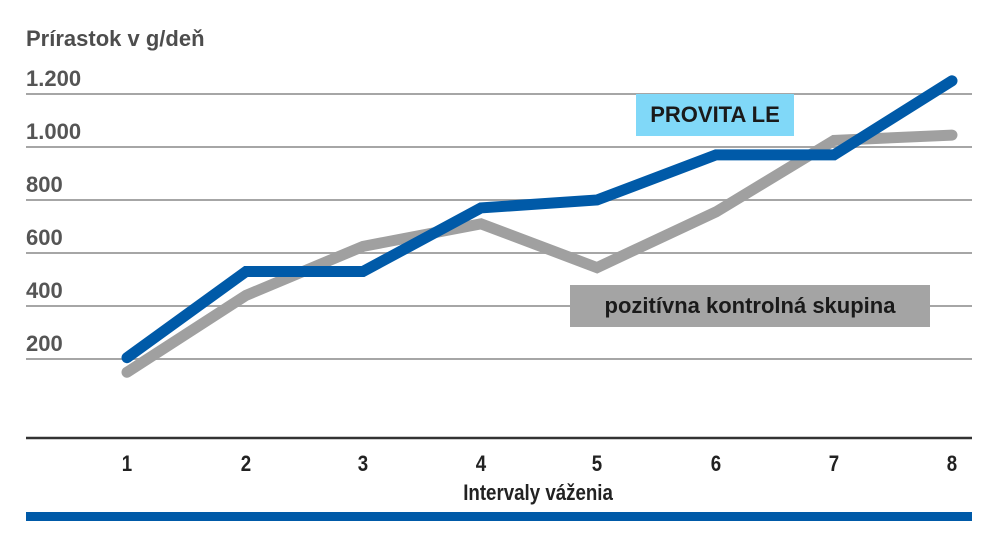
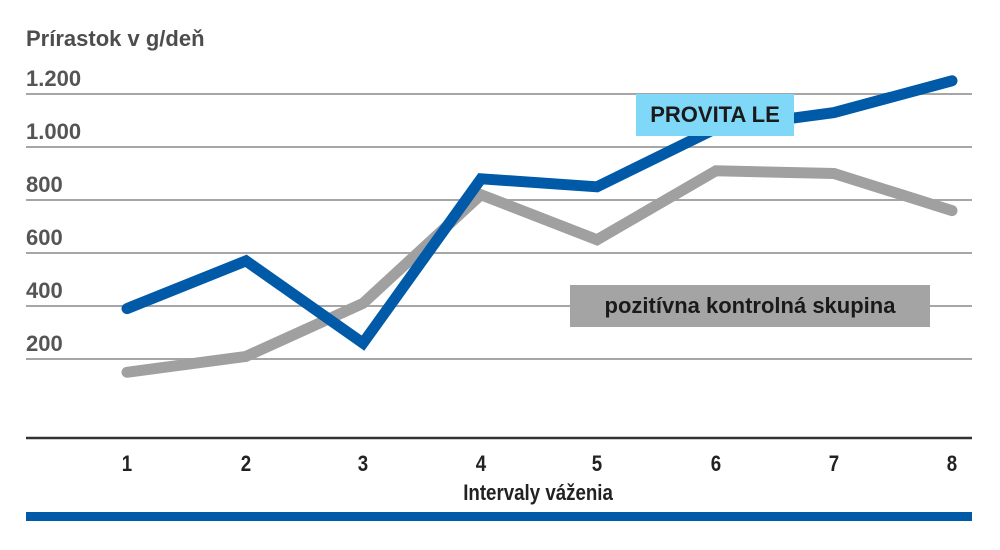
PROVITA LE/1: 200 -> 390
PROVITA LE/2: 530 -> 570
pozitívna kontrolná skupina/2: 440 -> 210
PROVITA LE/3: 530 -> 260
pozitívna kontrolná skupina/3: 620 -> 410
PROVITA LE/4: 770 -> 880
pozitívna kontrolná skupina/4: 710 -> 820
PROVITA LE/5: 800 -> 850
pozitívna kontrolná skupina/5: 540 -> 650
PROVITA LE/6: 970 -> 1070
pozitívna kontrolná skupina/6: 760 -> 910
PROVITA LE/7: 970 -> 1130
pozitívna kontrolná skupina/7: 1020 -> 900
pozitívna kontrolná skupina/8: 1040 -> 760
